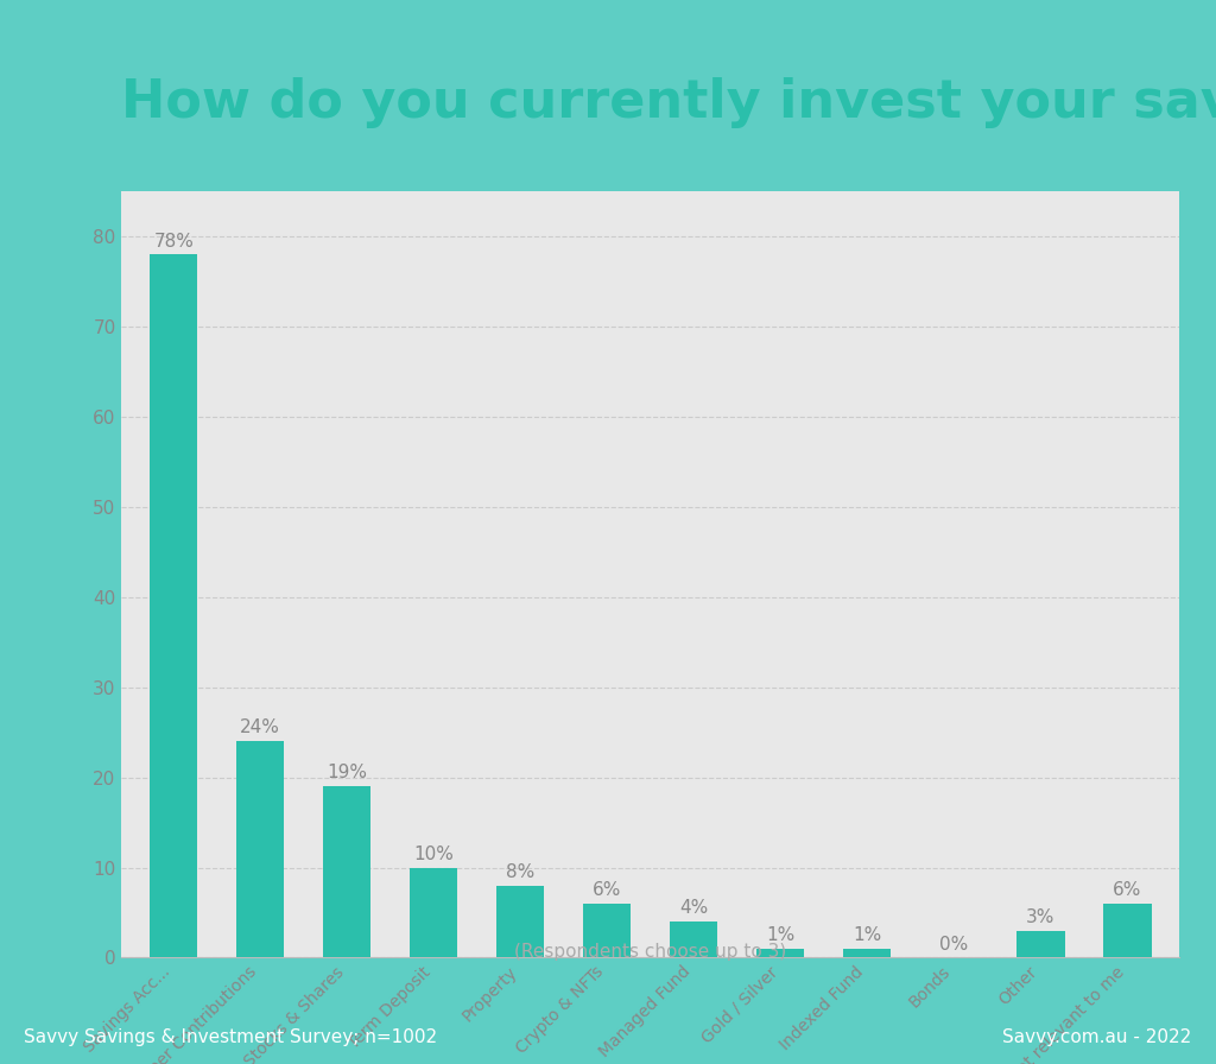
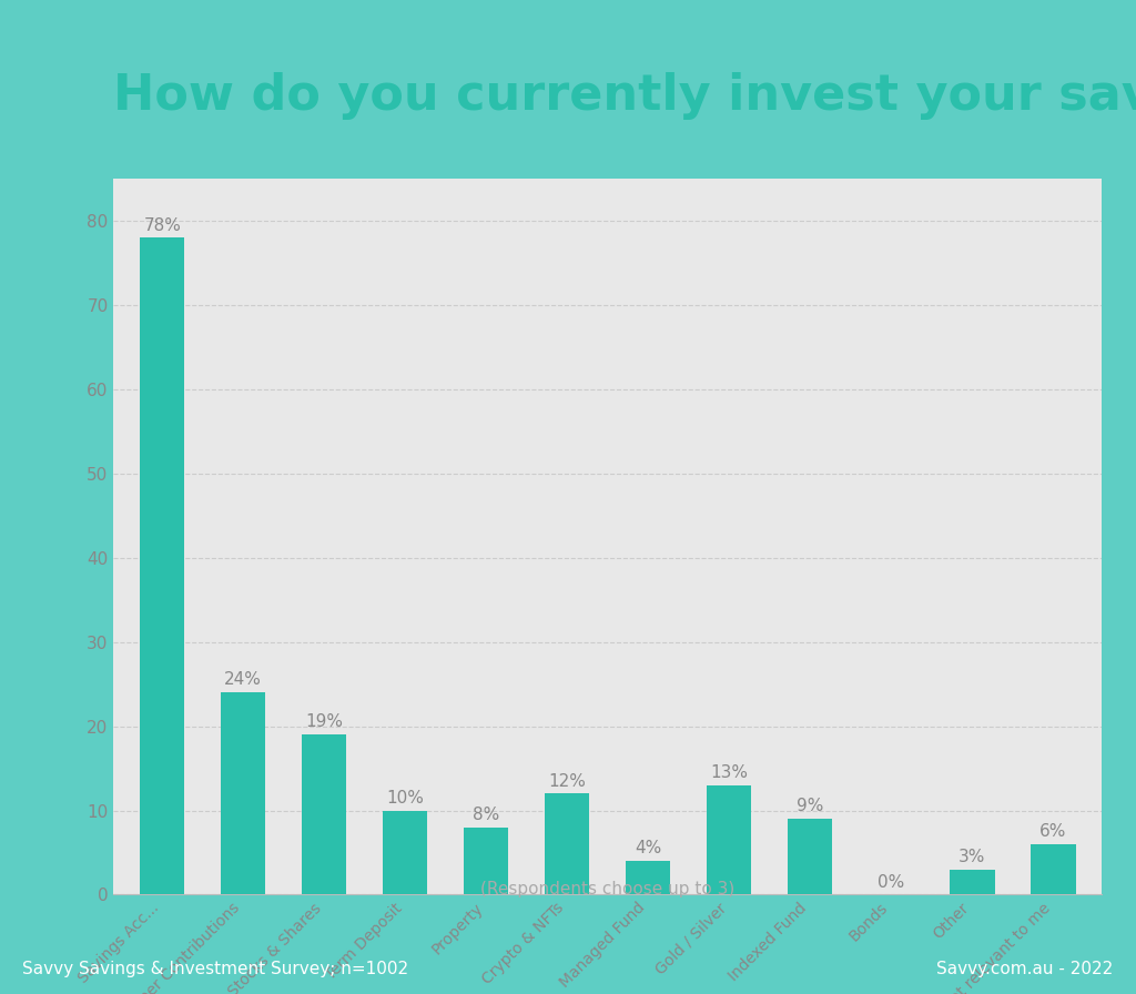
Crypto & NFTs: 6% -> 12%
Gold / Silver: 1% -> 13%
Indexed Fund: 1% -> 9%
